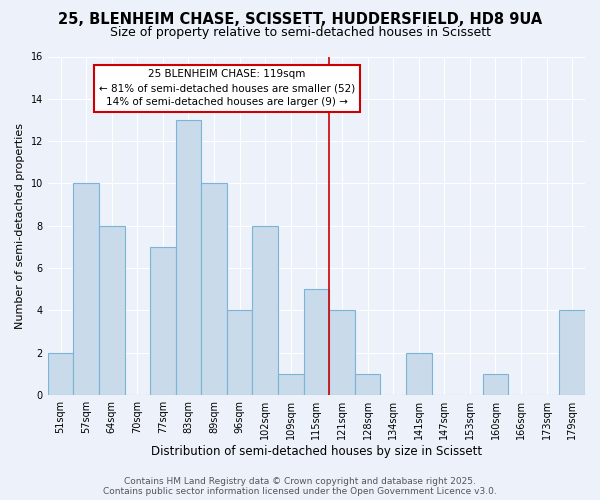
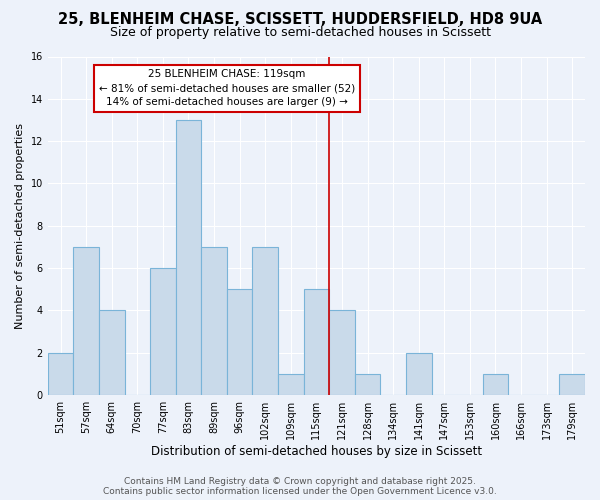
57sqm: 10 -> 7
64sqm: 8 -> 4
77sqm: 7 -> 6
89sqm: 10 -> 7
96sqm: 4 -> 5
102sqm: 8 -> 7
179sqm: 4 -> 1
